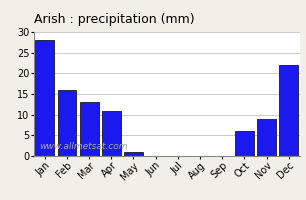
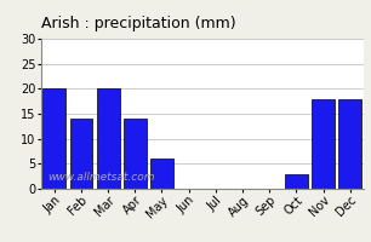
Jan: 28 -> 20
Feb: 16 -> 14
Mar: 13 -> 20
Apr: 11 -> 14
May: 1 -> 6
Oct: 6 -> 3
Nov: 9 -> 18
Dec: 22 -> 18
